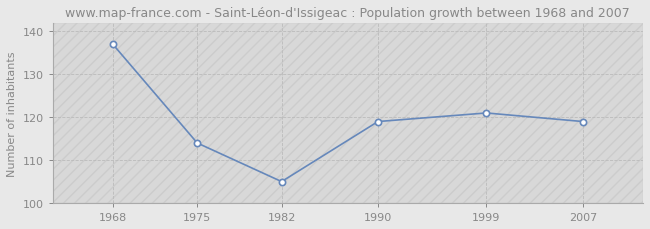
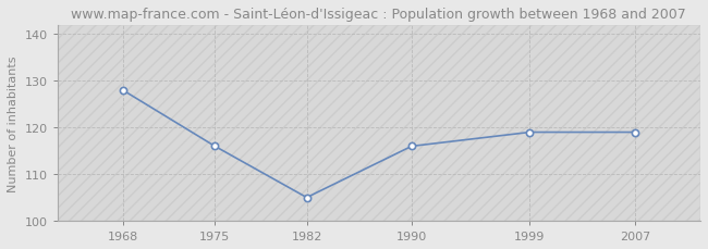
1968: 137 -> 128
1975: 114 -> 116
1990: 119 -> 116
1999: 121 -> 119
